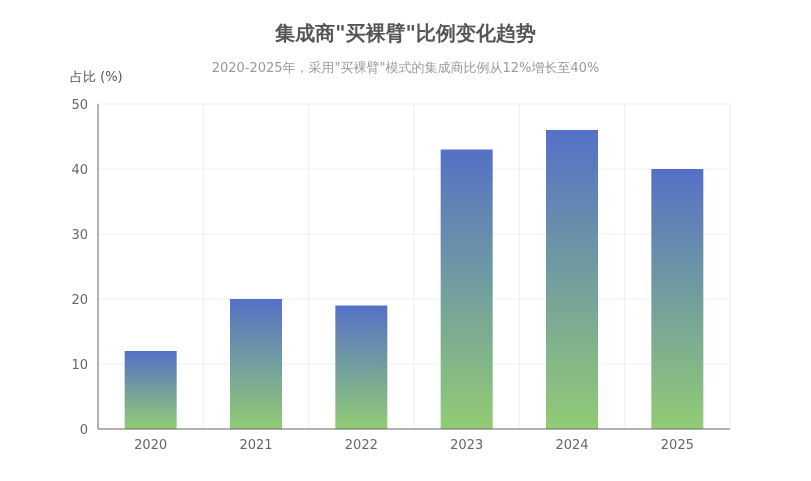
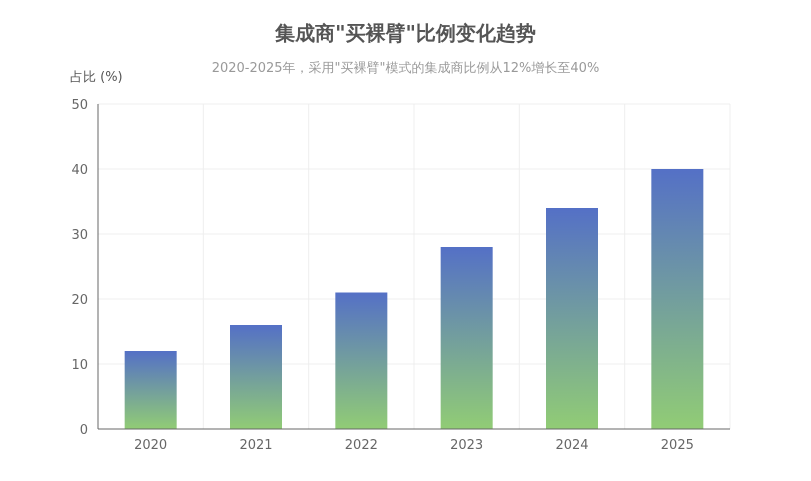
2021: 20 -> 16
2022: 19 -> 21
2023: 43 -> 28
2024: 46 -> 34
